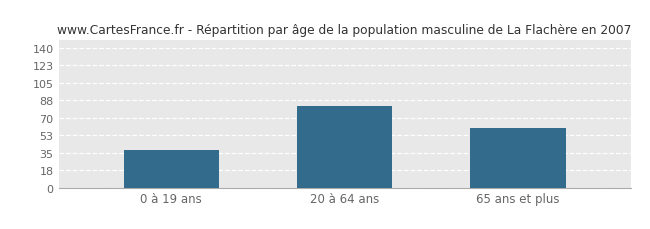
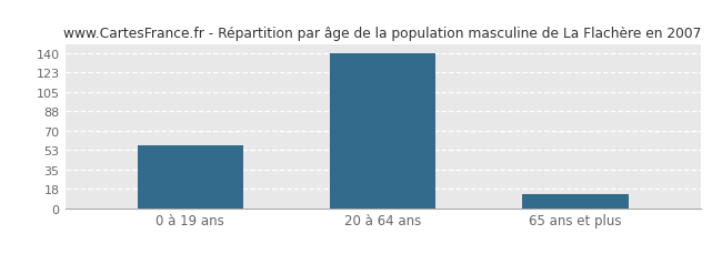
0 à 19 ans: 38 -> 57
20 à 64 ans: 82 -> 140
65 ans et plus: 60 -> 13
